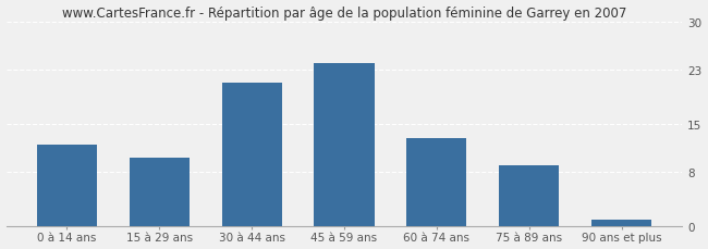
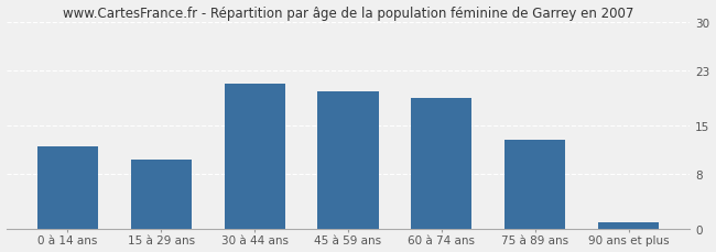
45 à 59 ans: 24 -> 20
60 à 74 ans: 13 -> 19
75 à 89 ans: 9 -> 13
